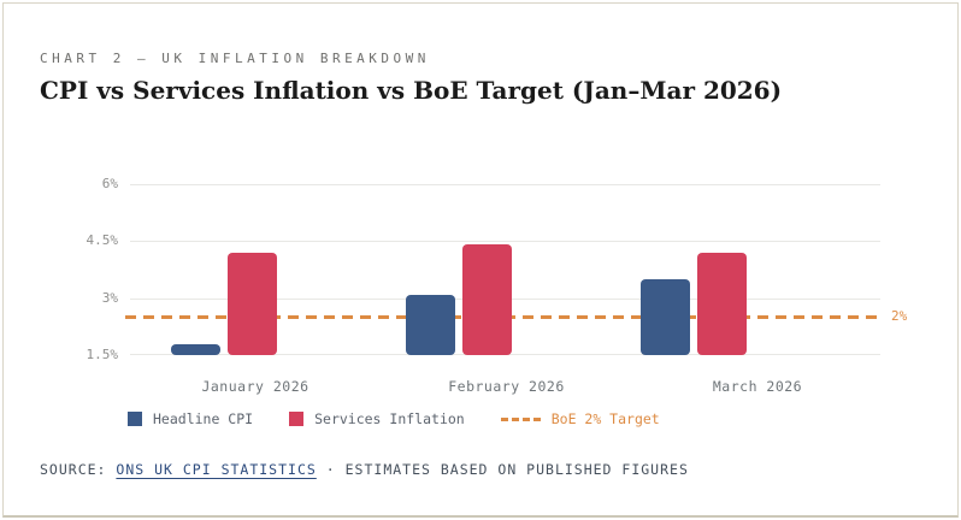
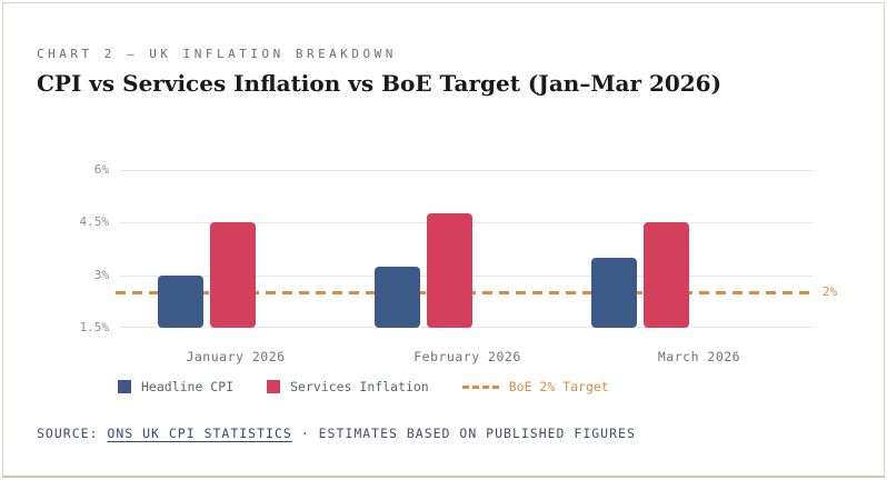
Headline CPI/January 2026: 1.8% -> 3.0%
Services Inflation/January 2026: 4.2% -> 4.5%
Headline CPI/February 2026: 3.1% -> 3.2%
Services Inflation/February 2026: 4.4% -> 4.8%
Services Inflation/March 2026: 4.2% -> 4.5%
